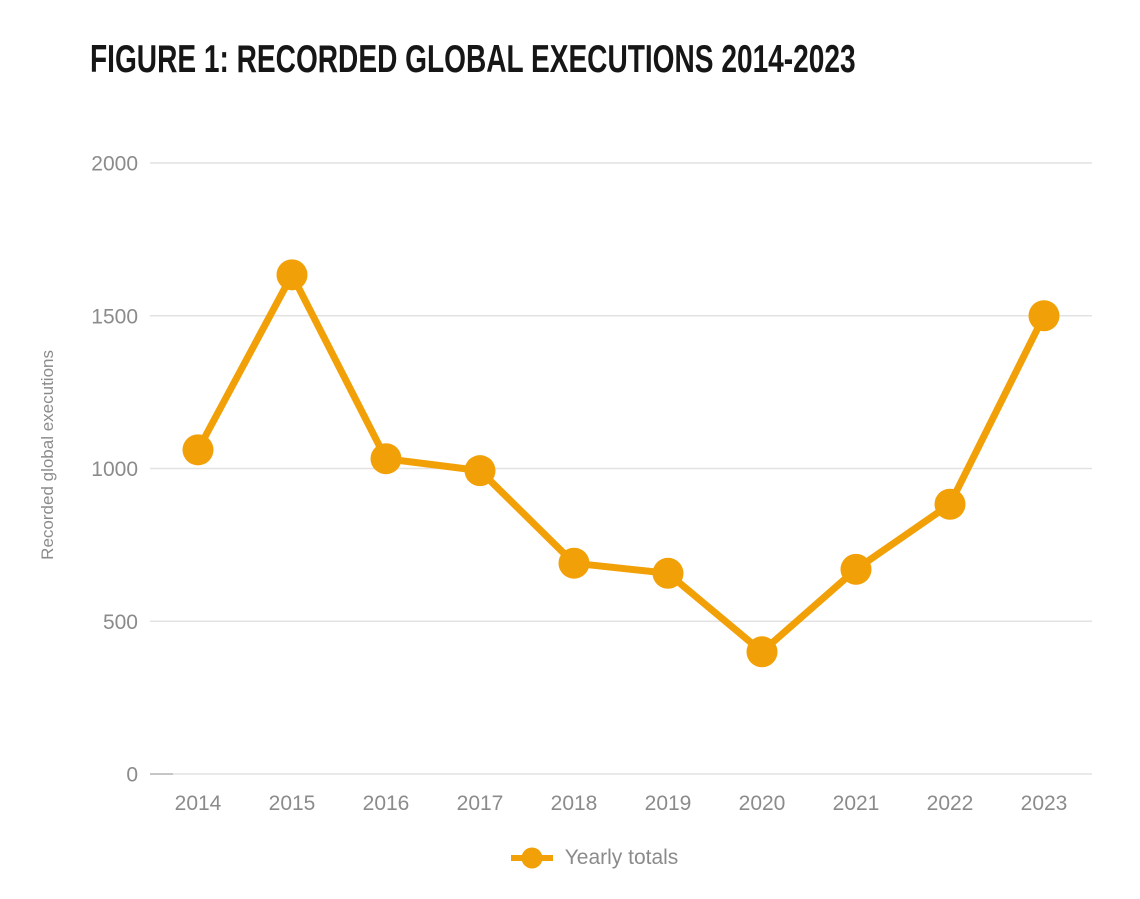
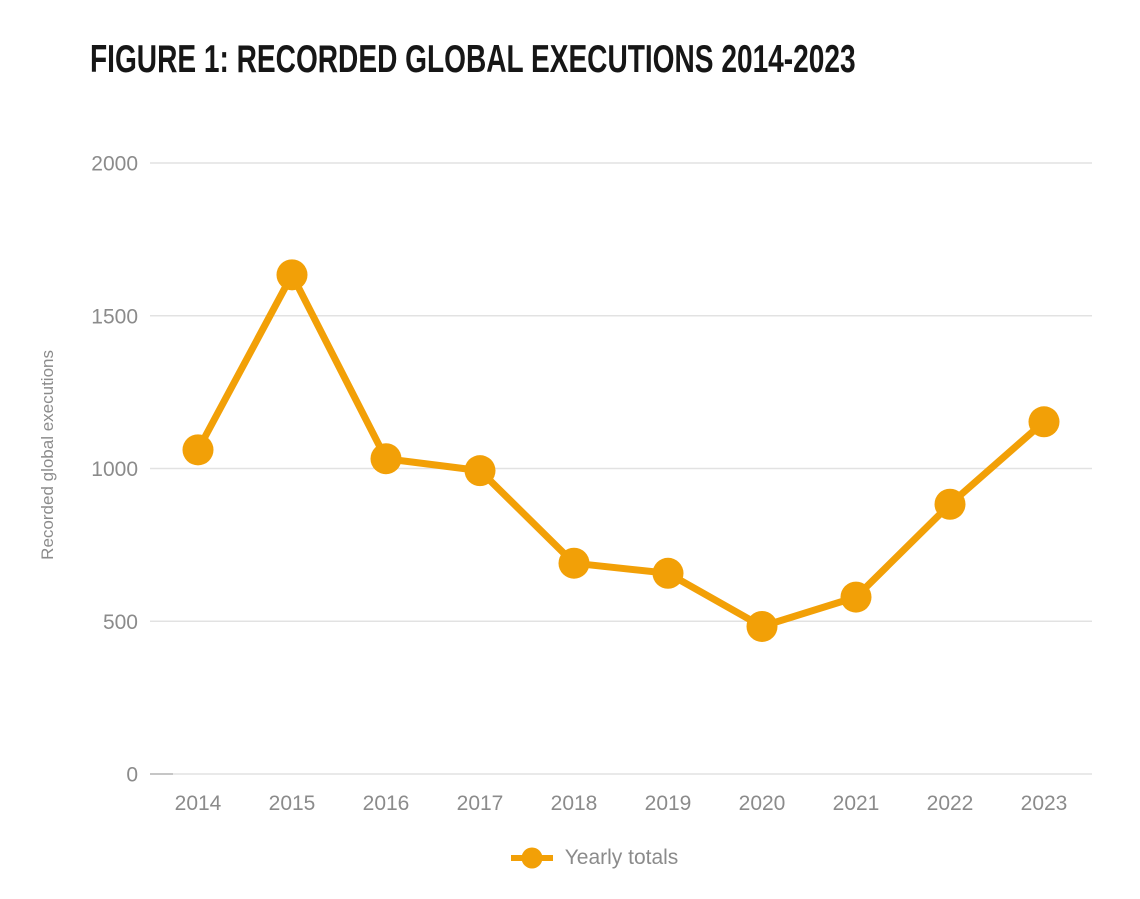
2020: 400 -> 480
2021: 670 -> 580
2023: 1500 -> 1150
